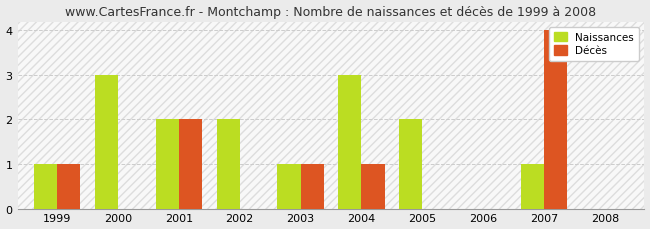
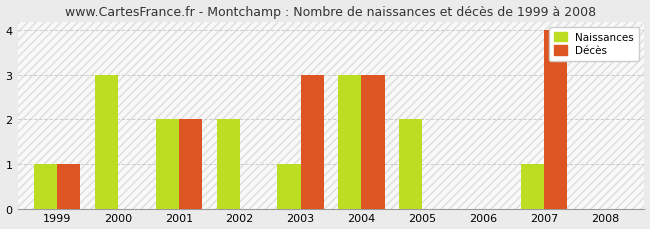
Décès/2003: 1 -> 3
Décès/2004: 1 -> 3
